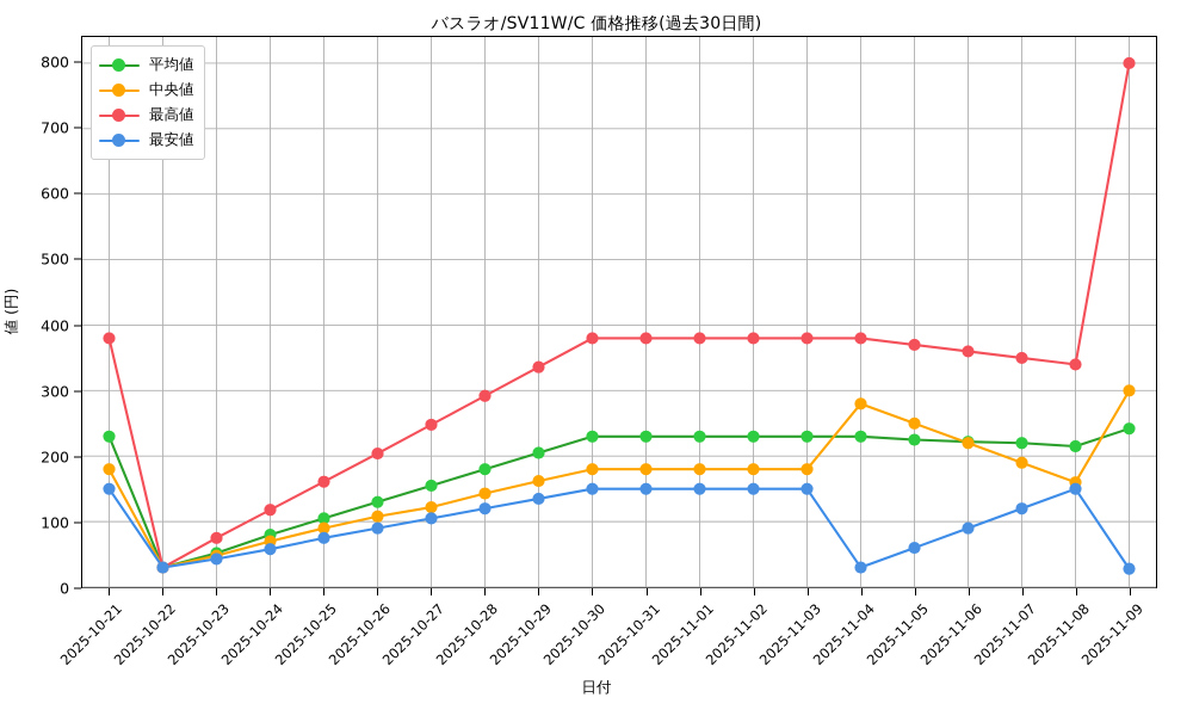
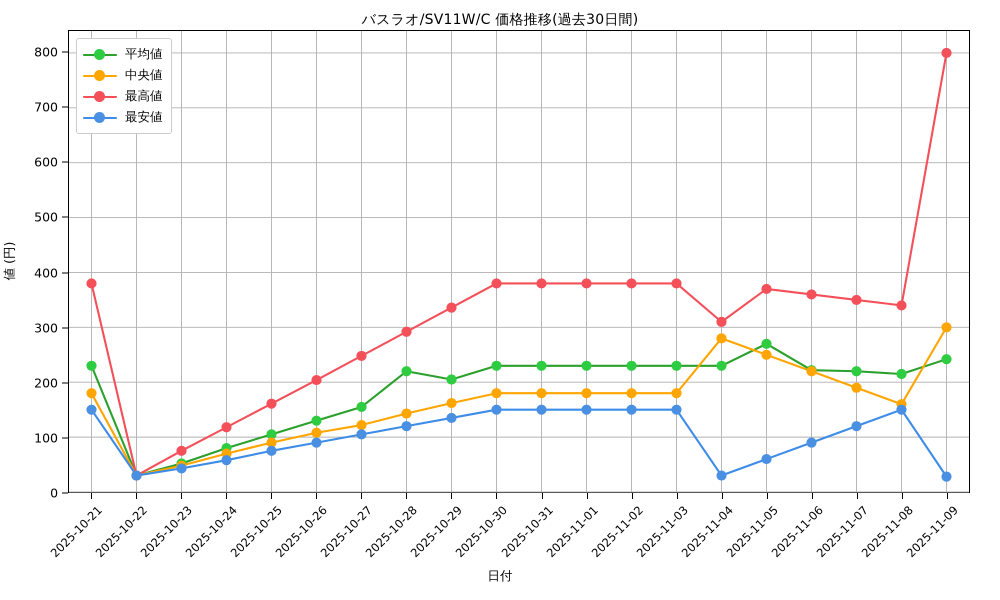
平均値/2025-10-28: 180 -> 220
最高値/2025-11-04: 380 -> 310
平均値/2025-11-05: 220 -> 270
